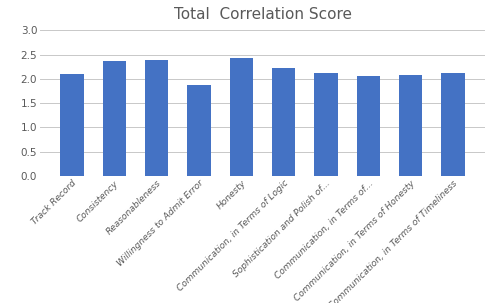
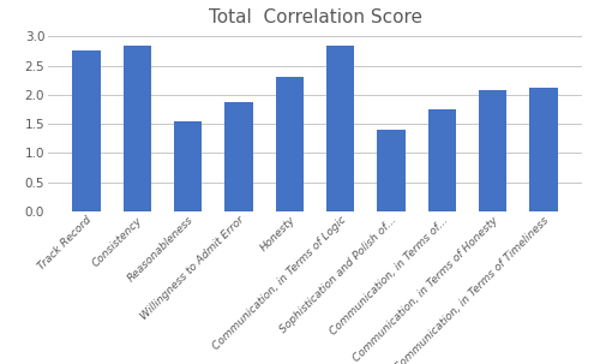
Track Record: 2.10 -> 2.75
Consistency: 2.37 -> 2.85
Reasonableness: 2.38 -> 1.55
Honesty: 2.42 -> 2.30
Communication, in Terms of Logic: 2.22 -> 2.85
Sophistication and Polish of...: 2.12 -> 1.40
Communication, in Terms of...: 2.05 -> 1.75
